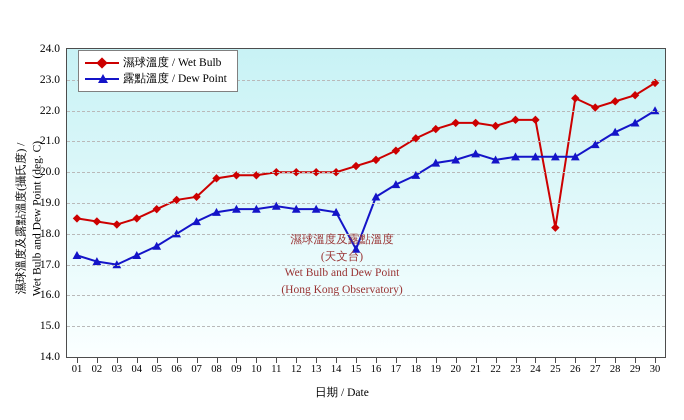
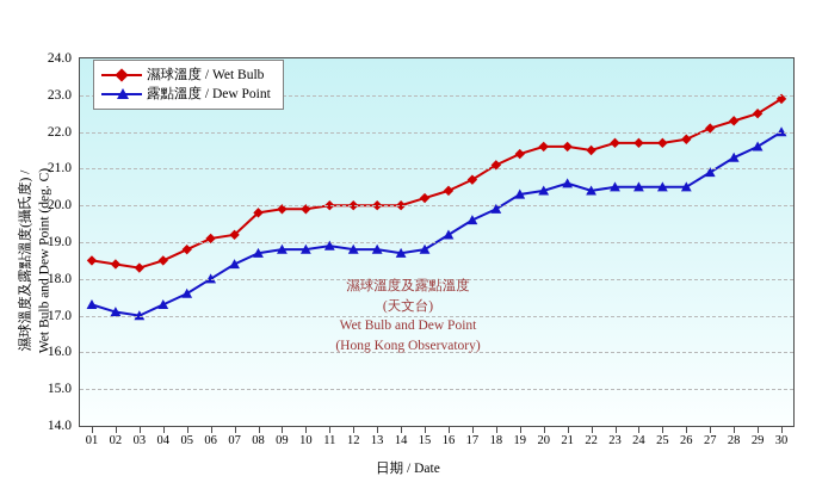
露點溫度 / Dew Point/15: 17.5 -> 18.8
濕球溫度 / Wet Bulb/25: 18.2 -> 21.7
濕球溫度 / Wet Bulb/26: 22.4 -> 21.8
